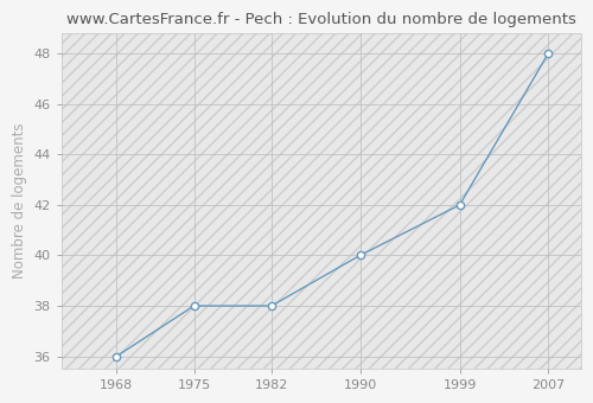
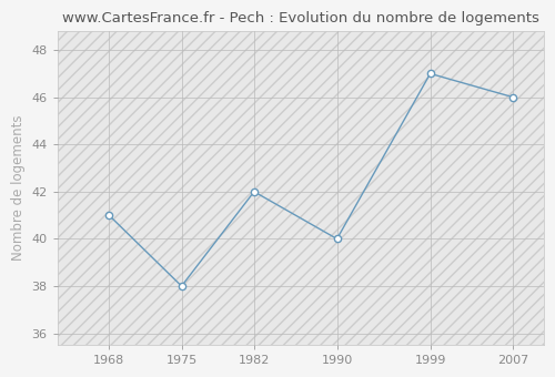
1968: 36 -> 41
1982: 38 -> 42
1999: 42 -> 47
2007: 48 -> 46
